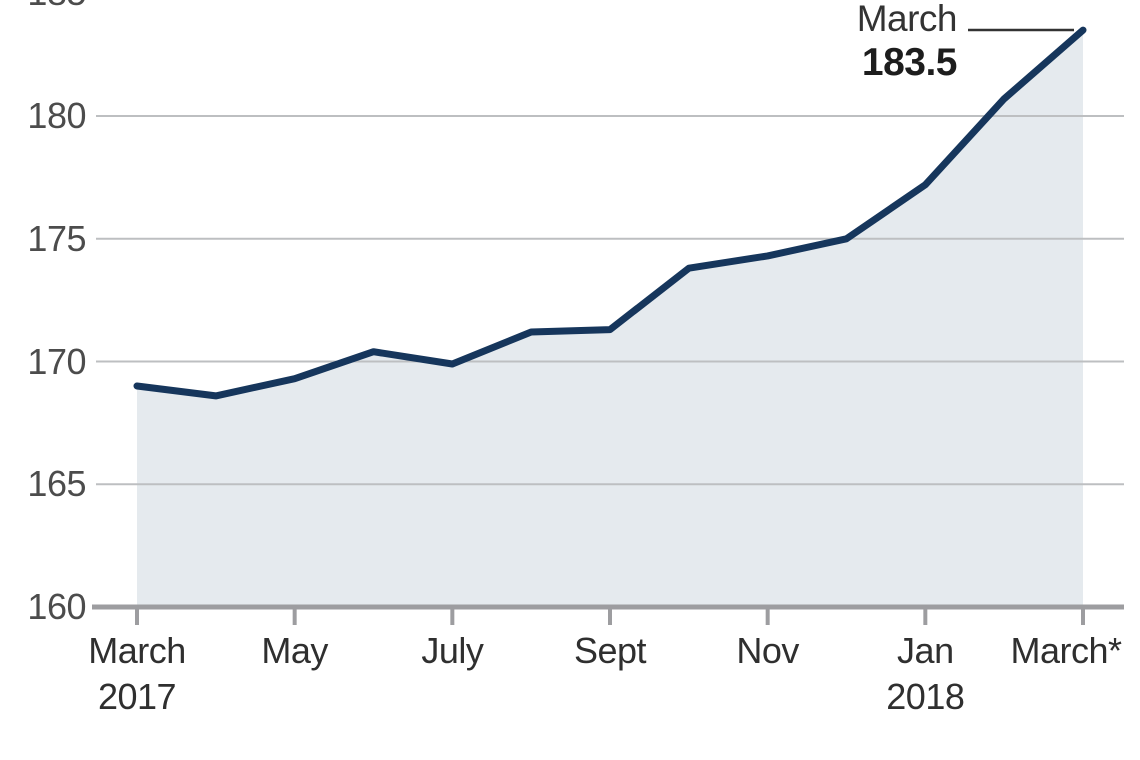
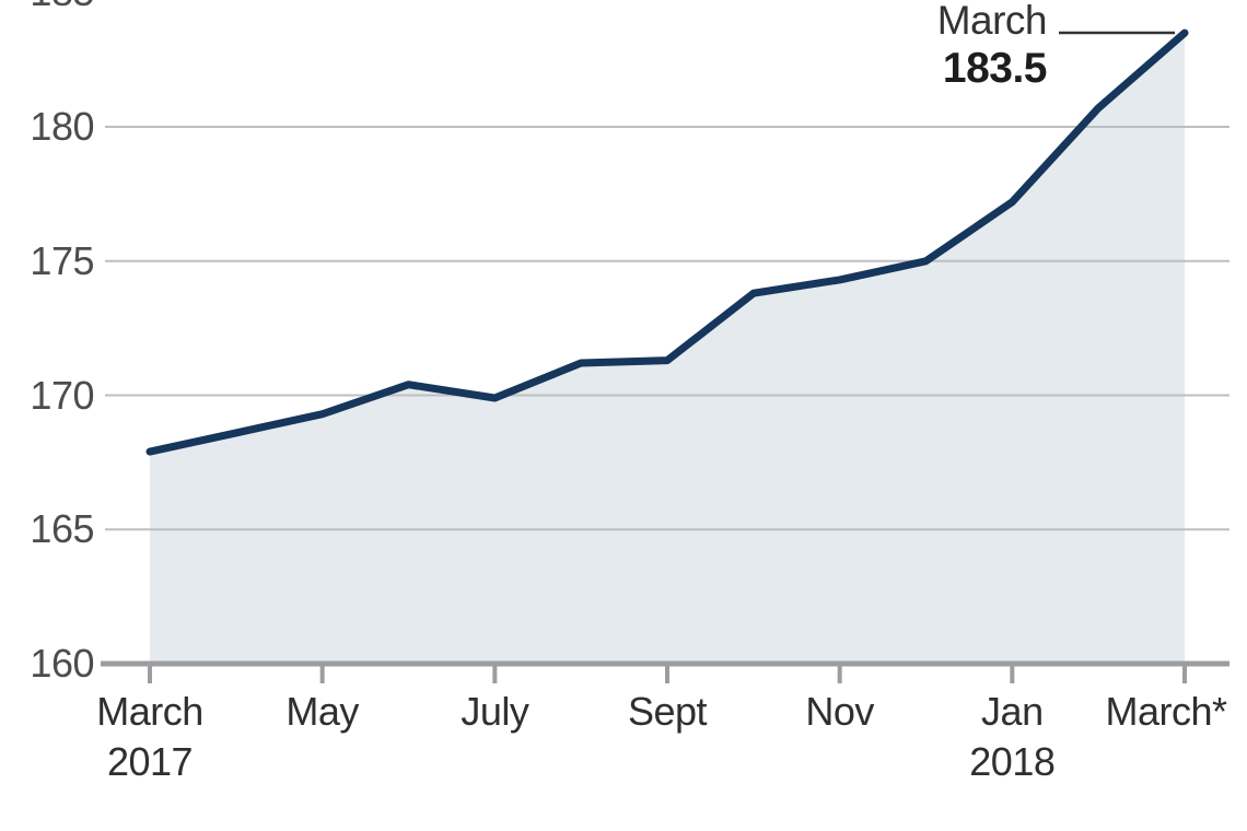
March 2017: 169.0 -> 167.9
